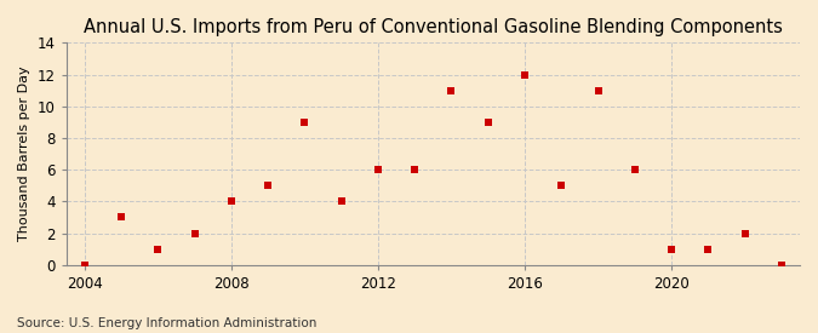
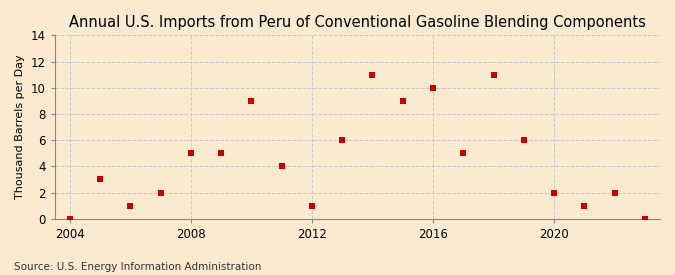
2008: 4 -> 5
2012: 6 -> 1
2016: 12 -> 10
2020: 1 -> 2
